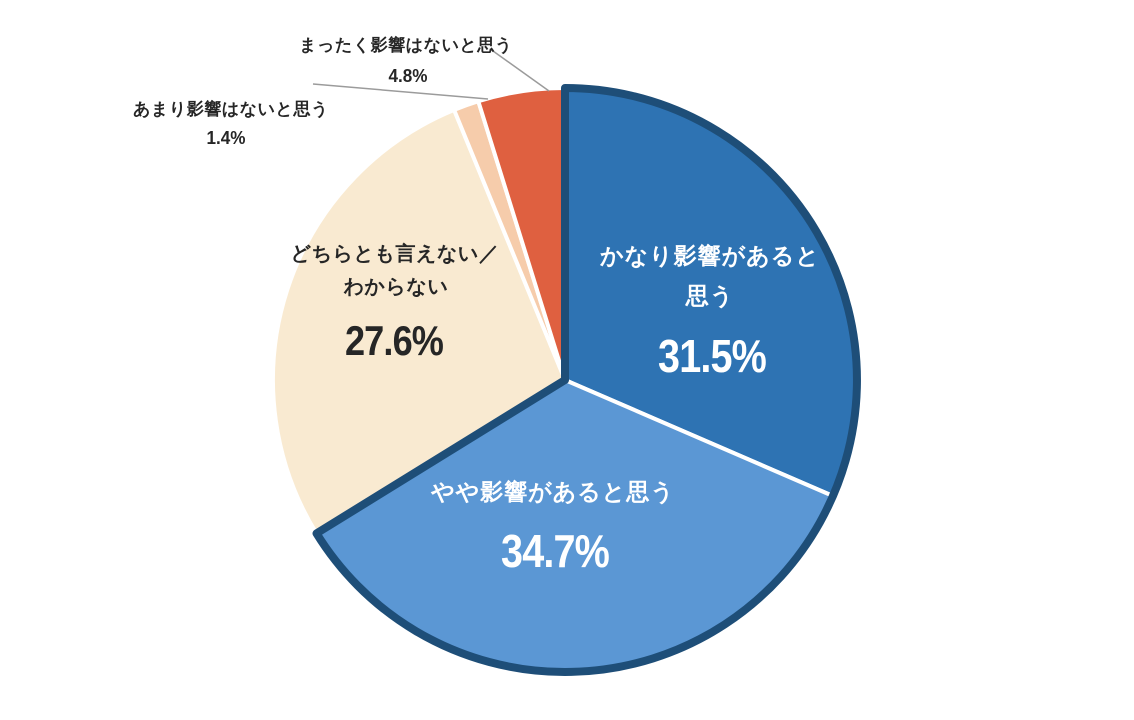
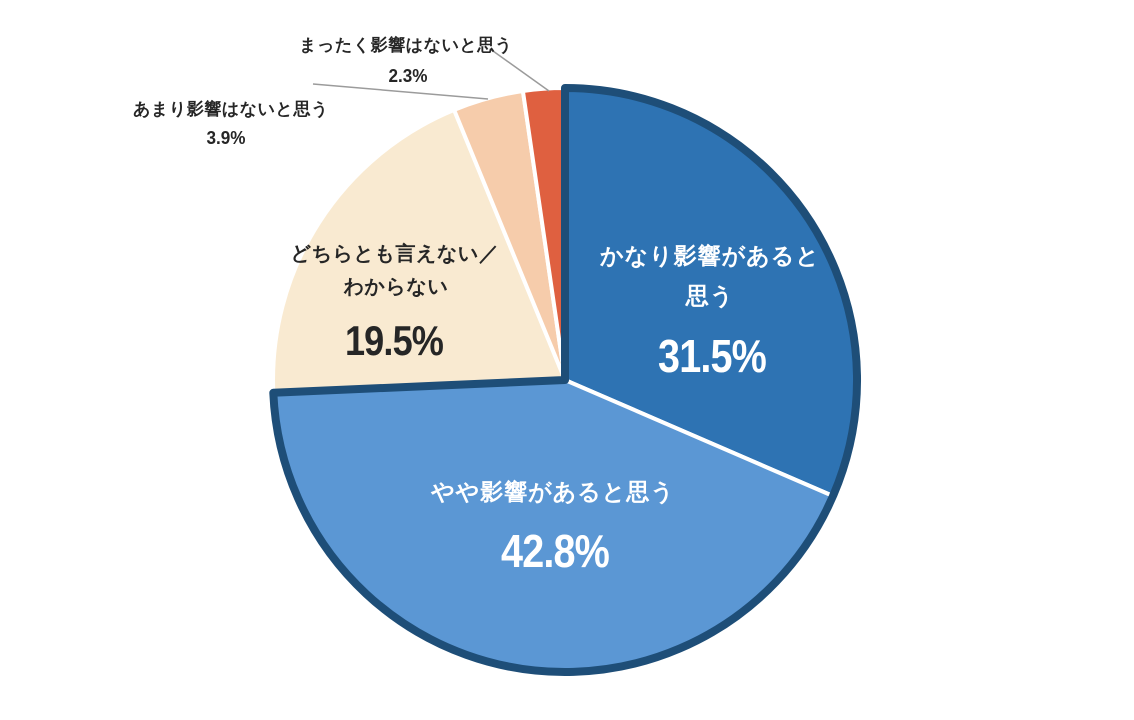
やや影響があると思う: 34.7% -> 42.8%
どちらとも言えない／わからない: 27.6% -> 19.5%
あまり影響はないと思う: 1.4% -> 3.9%
まったく影響はないと思う: 4.8% -> 2.3%
